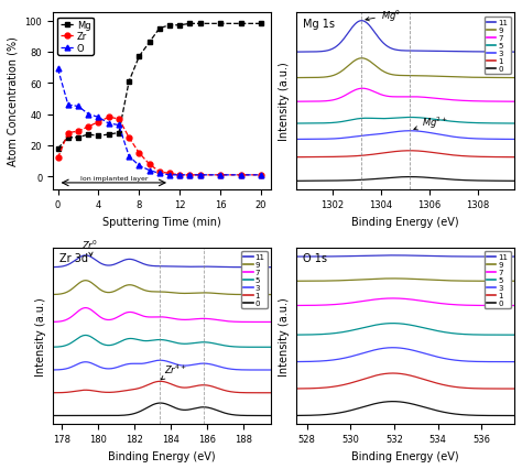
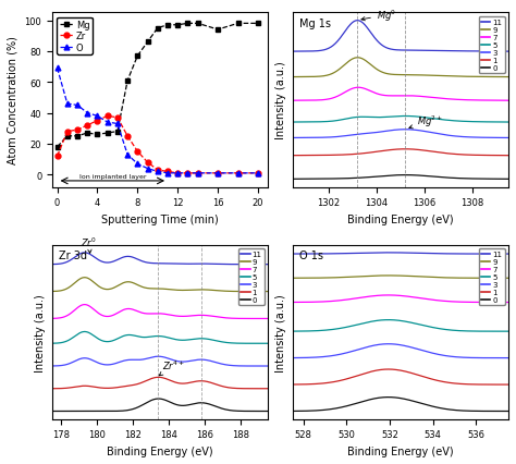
Mg/16: 98 -> 94
